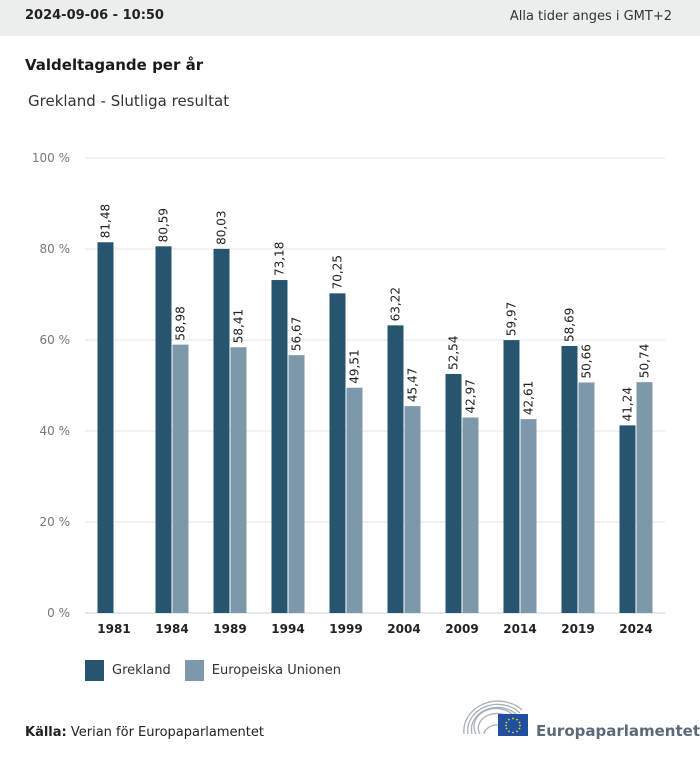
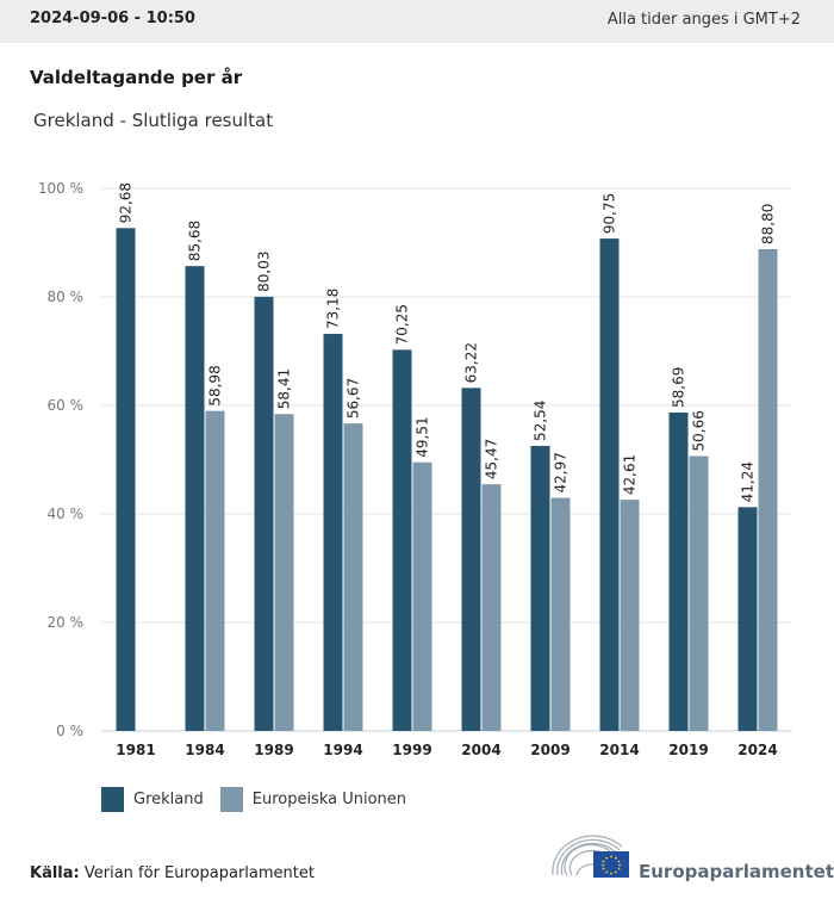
Grekland/1981: 81,48 -> 92,68
Grekland/1984: 80,59 -> 85,68
Grekland/2014: 59,97 -> 90,75
Europeiska Unionen/2024: 50,74 -> 88,80
